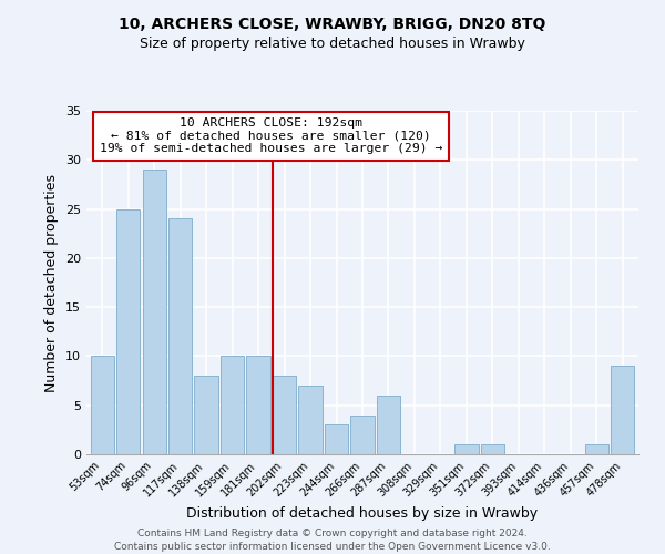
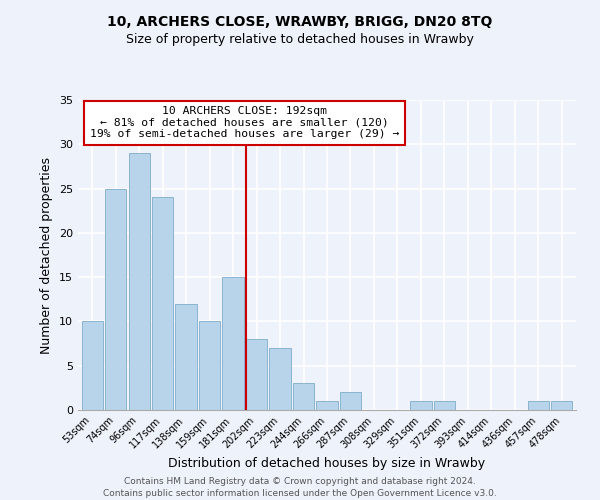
138sqm: 8 -> 12
181sqm: 10 -> 15
266sqm: 4 -> 1
287sqm: 6 -> 2
478sqm: 9 -> 1
